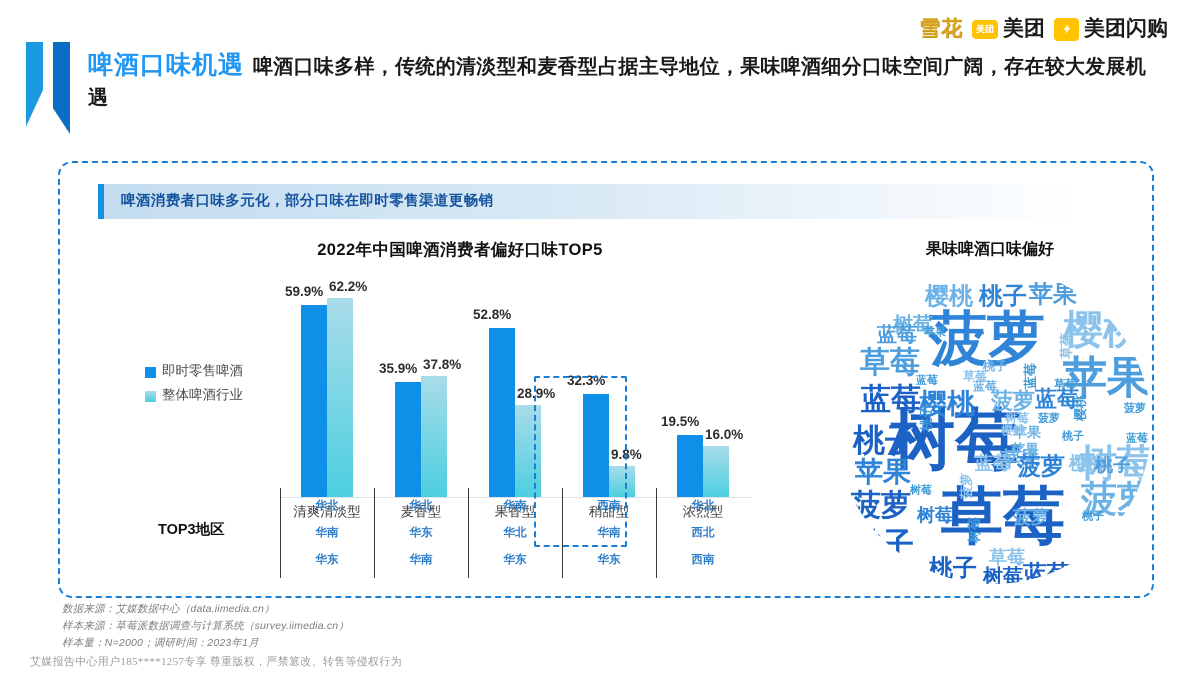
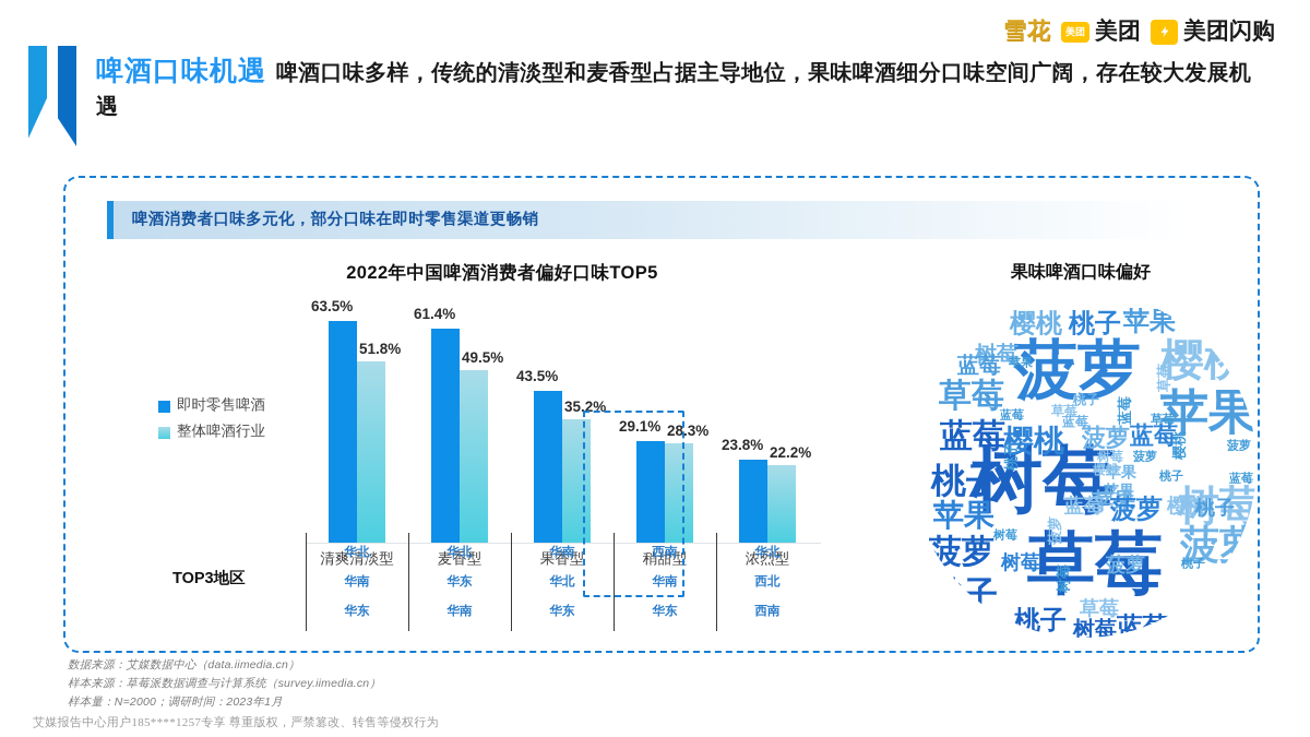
即时零售啤酒/清爽清淡型: 59.9% -> 63.5%
整体啤酒行业/清爽清淡型: 62.2% -> 51.8%
即时零售啤酒/麦香型: 35.9% -> 61.4%
整体啤酒行业/麦香型: 37.8% -> 49.5%
即时零售啤酒/果香型: 52.8% -> 43.5%
整体啤酒行业/果香型: 28.9% -> 35.2%
即时零售啤酒/稍甜型: 32.3% -> 29.1%
整体啤酒行业/稍甜型: 9.8% -> 28.3%
即时零售啤酒/浓烈型: 19.5% -> 23.8%
整体啤酒行业/浓烈型: 16.0% -> 22.2%
